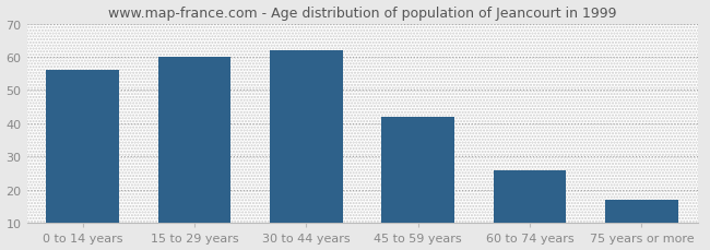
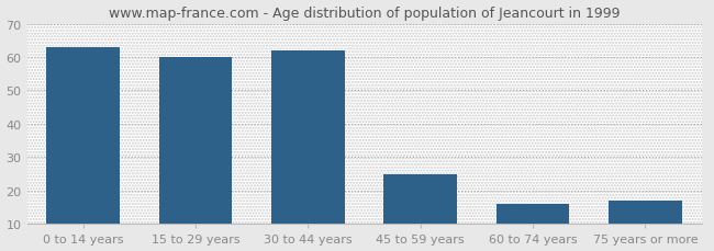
0 to 14 years: 56 -> 63
45 to 59 years: 42 -> 25
60 to 74 years: 26 -> 16
